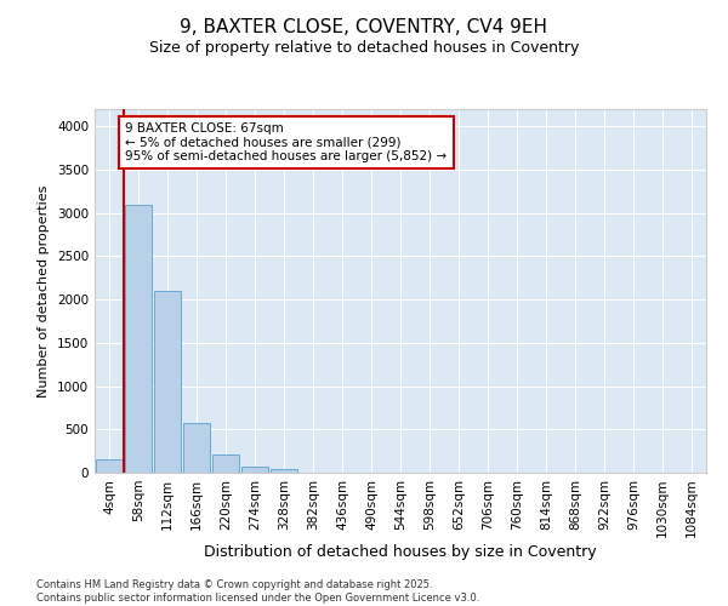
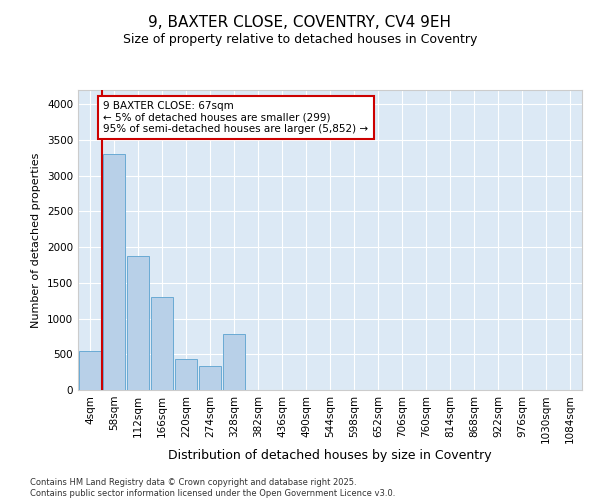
4sqm: 150 -> 540
58sqm: 3100 -> 3300
112sqm: 2100 -> 1880
166sqm: 580 -> 1300
220sqm: 210 -> 440
274sqm: 70 -> 340
328sqm: 40 -> 780
